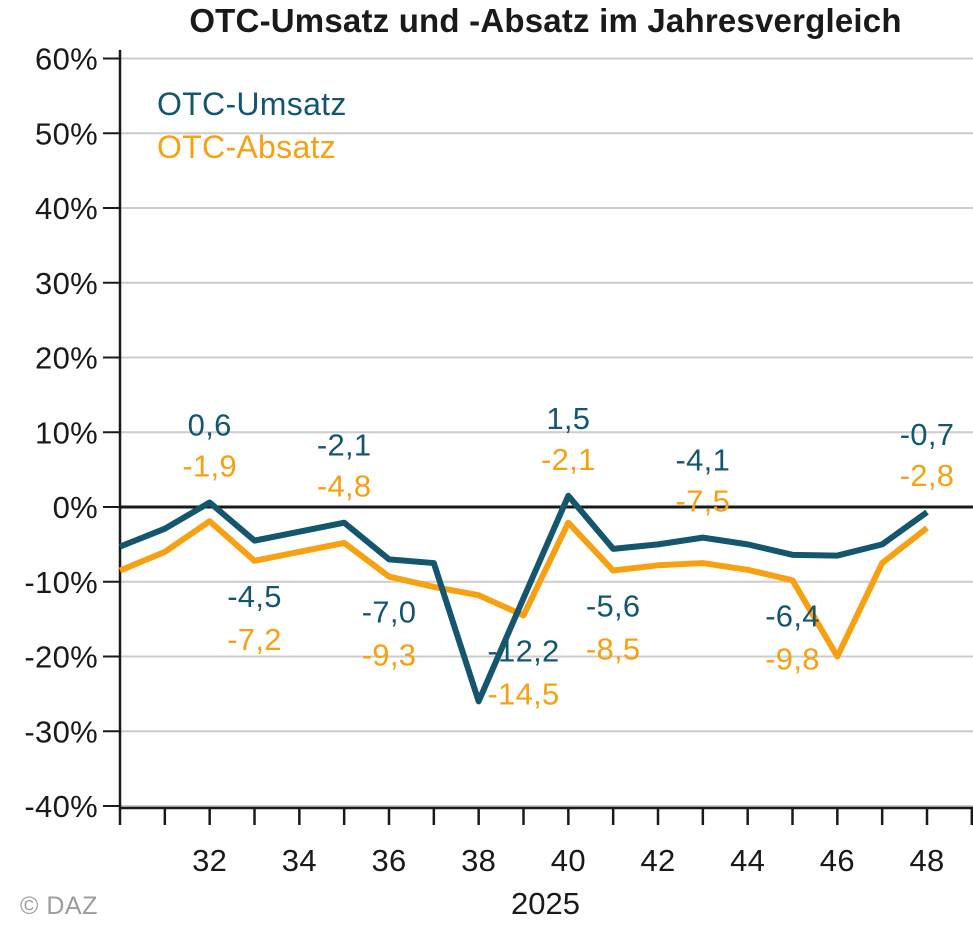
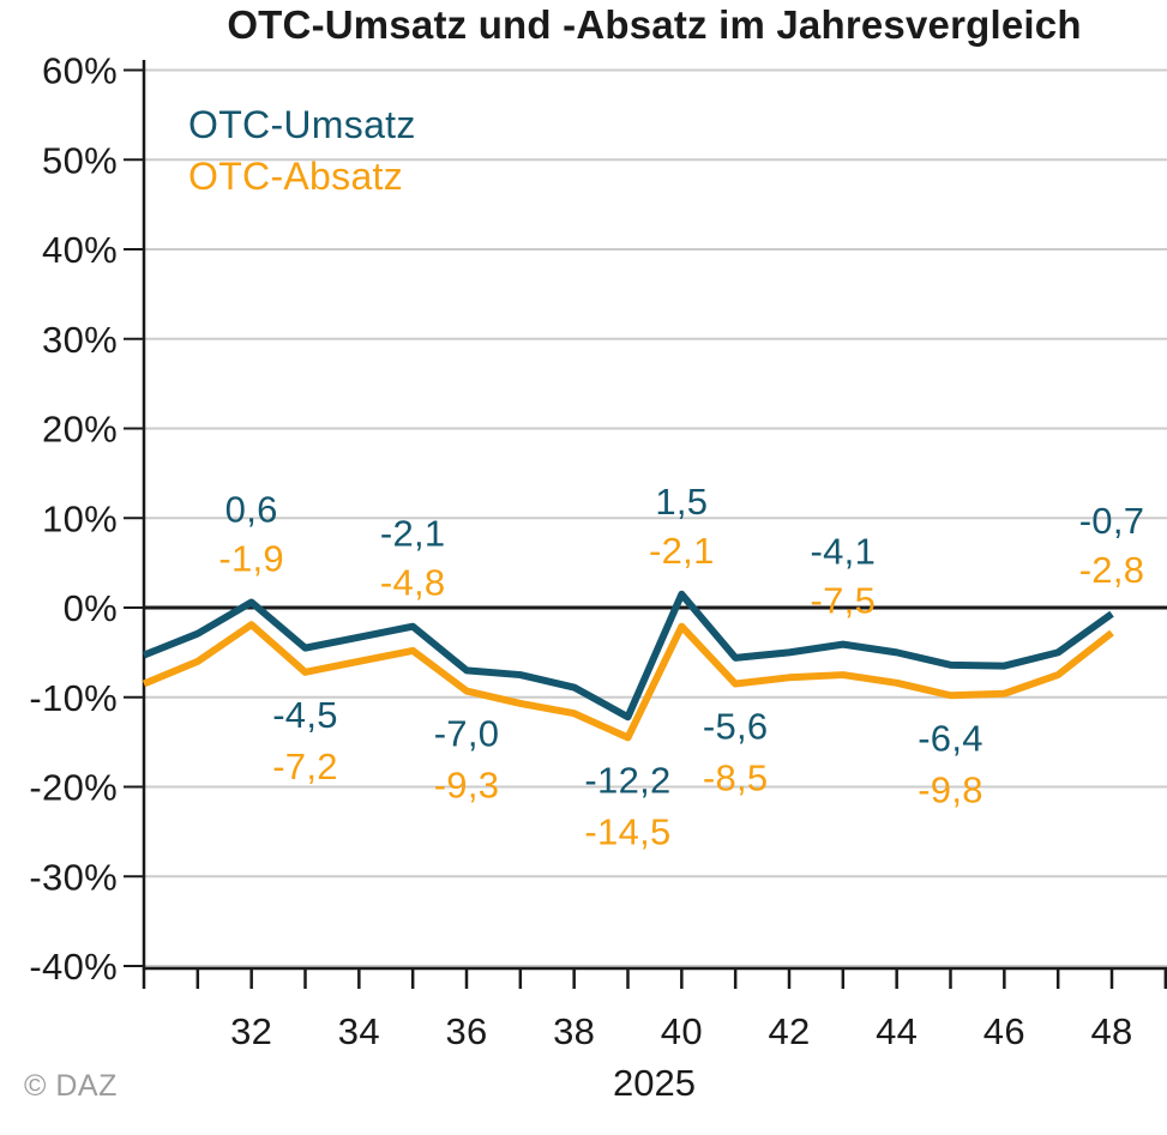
OTC-Umsatz/38: -26% -> -9%
OTC-Absatz/46: -20% -> -10%
